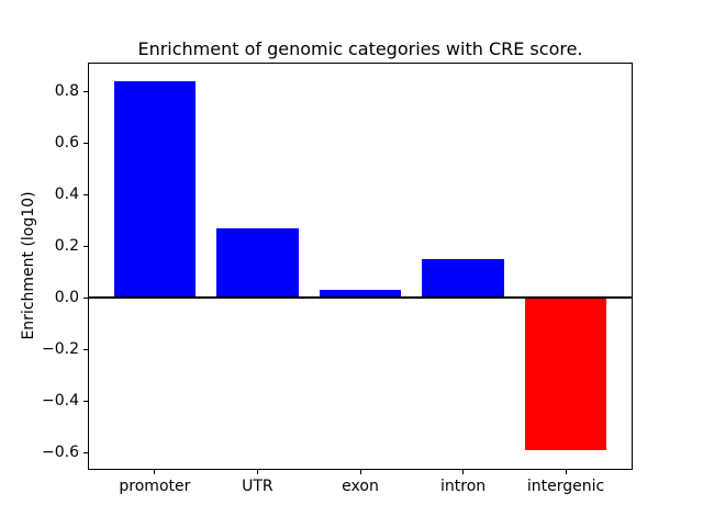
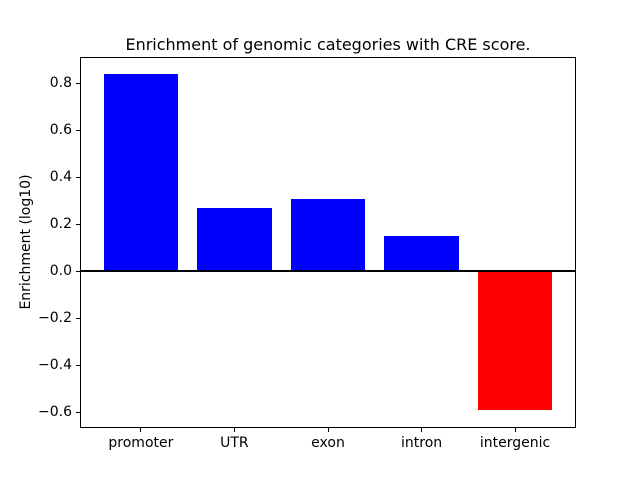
exon: 0.03 -> 0.31
